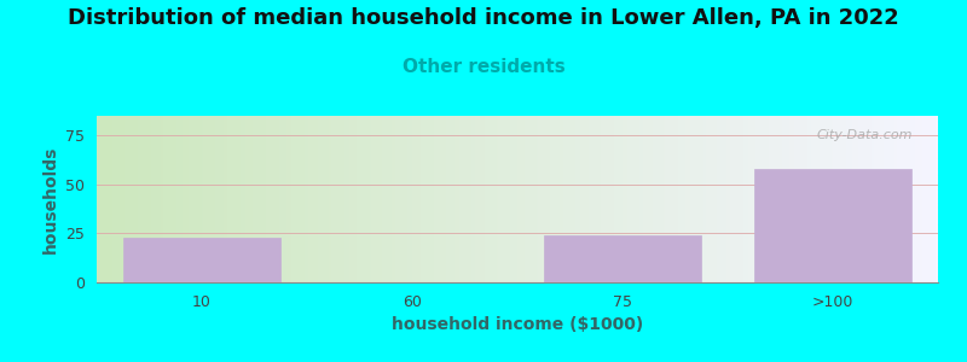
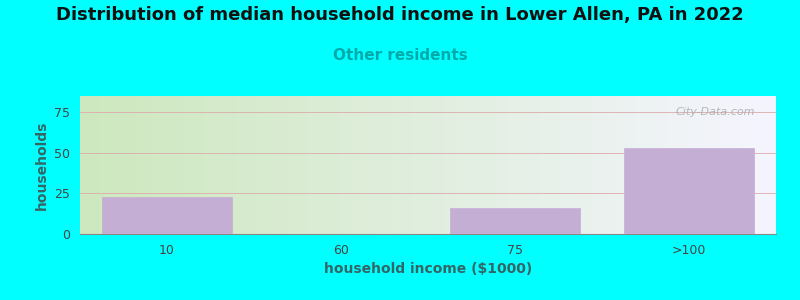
75: 24 -> 16
>100: 58 -> 53
